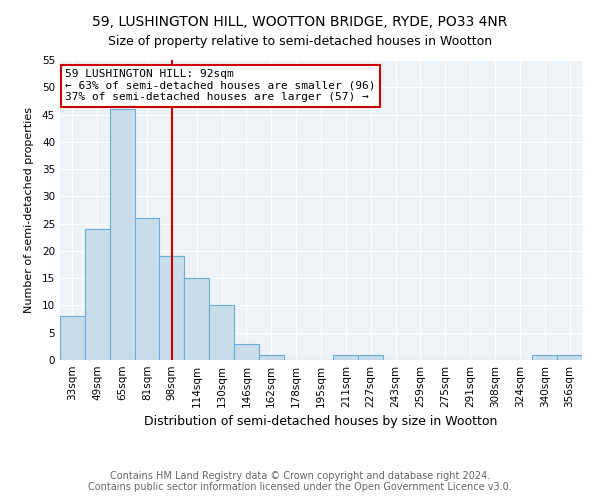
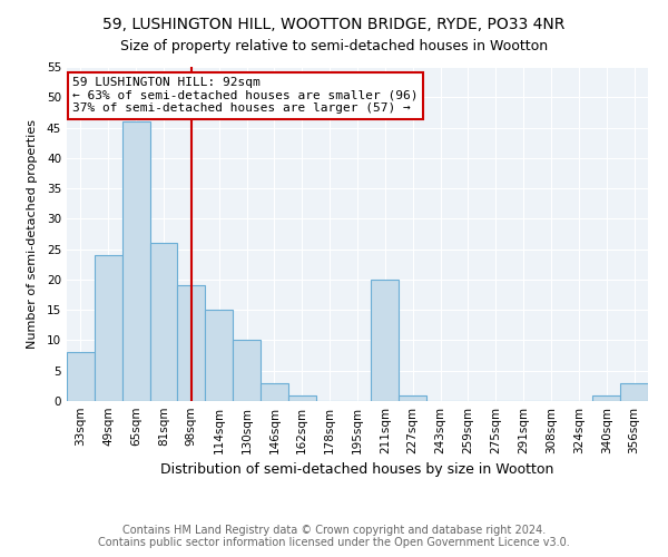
211sqm: 1 -> 20
356sqm: 1 -> 3
